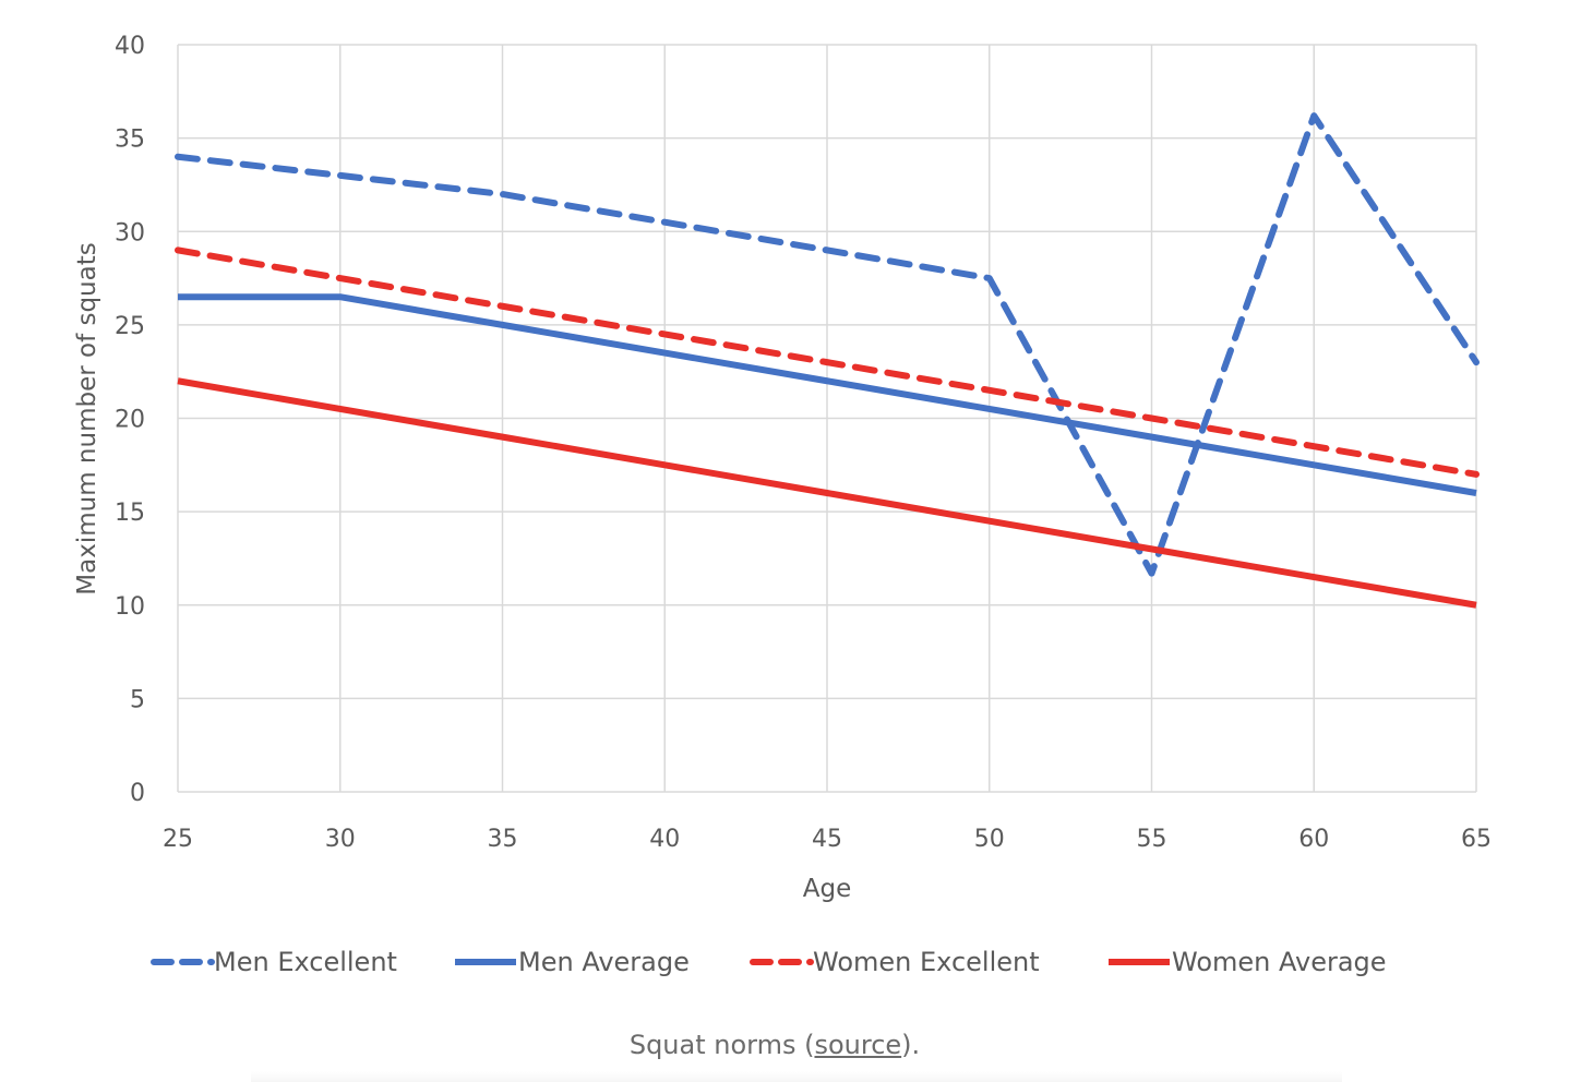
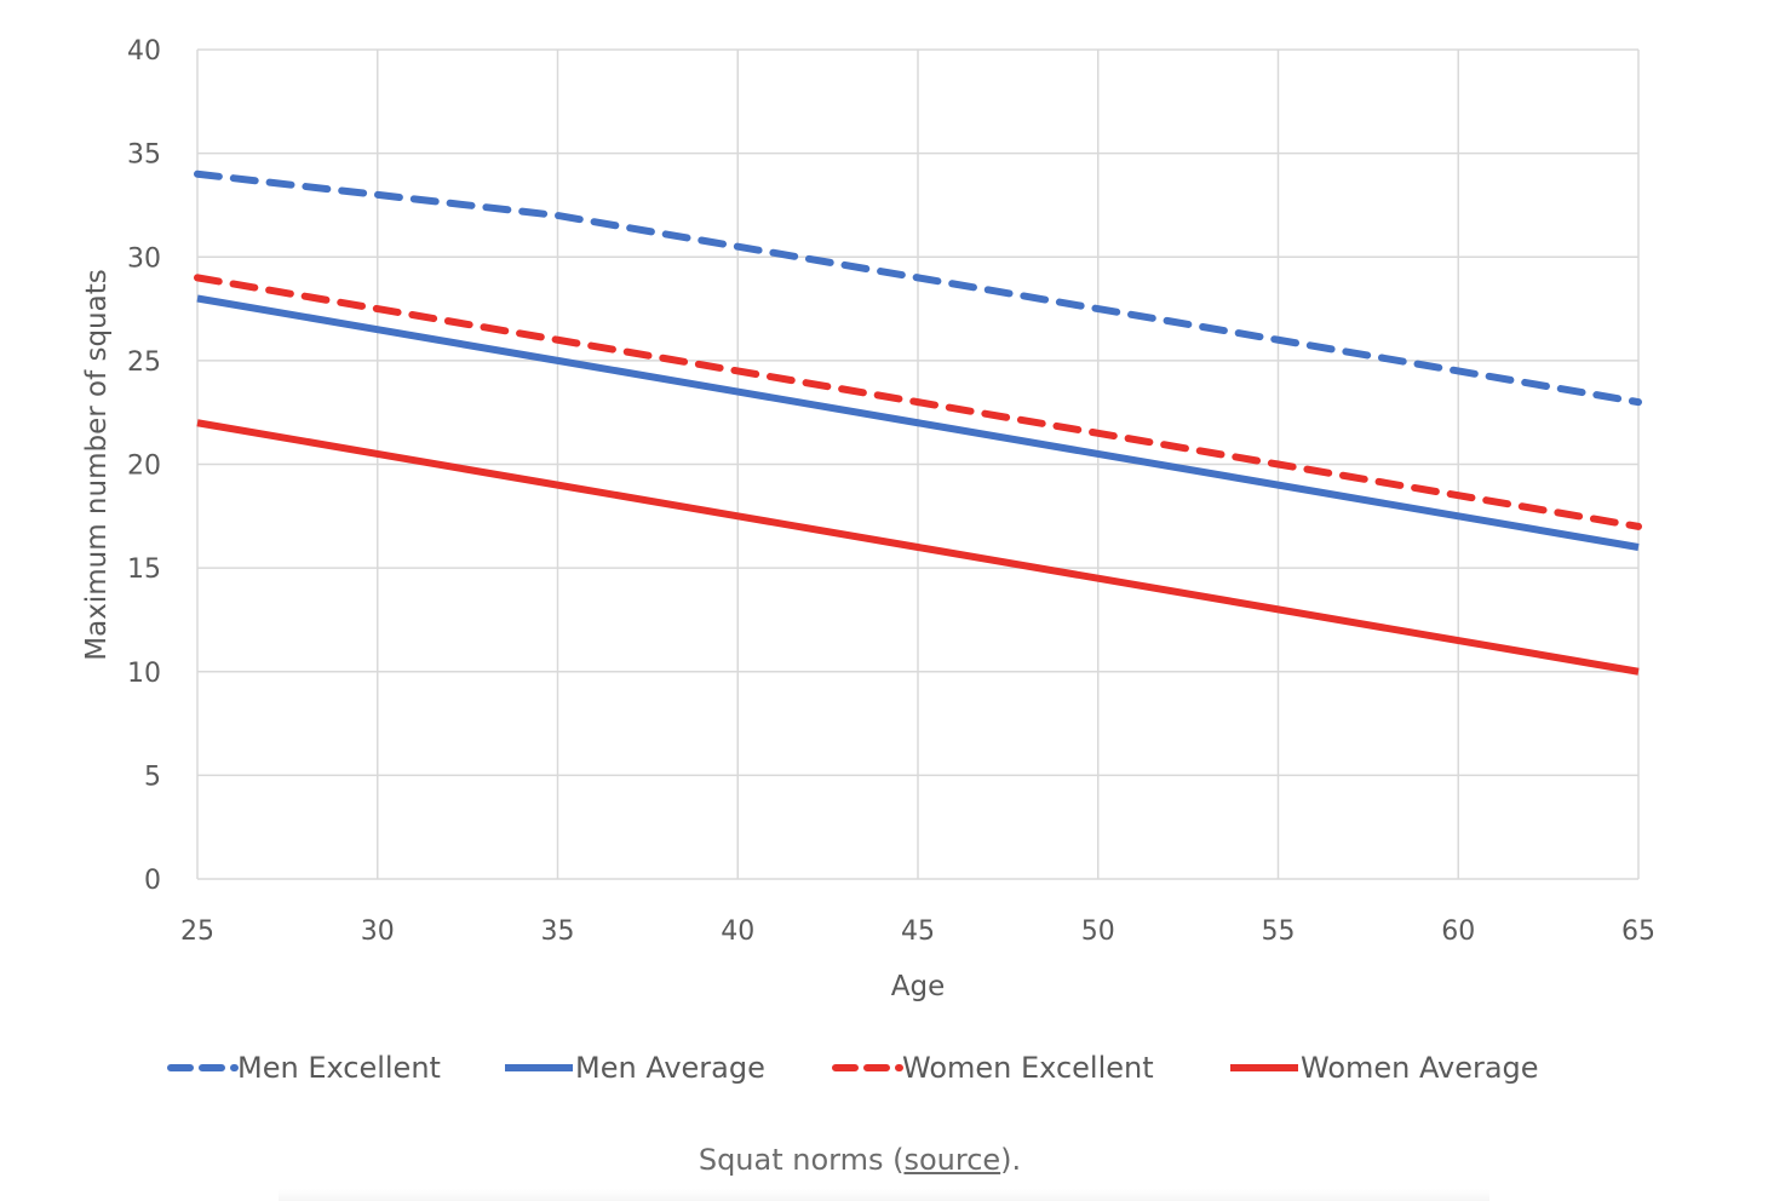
Men Average/25: 26.5 -> 28.0
Men Excellent/55: 11.7 -> 26.0
Men Excellent/60: 36.2 -> 24.5
